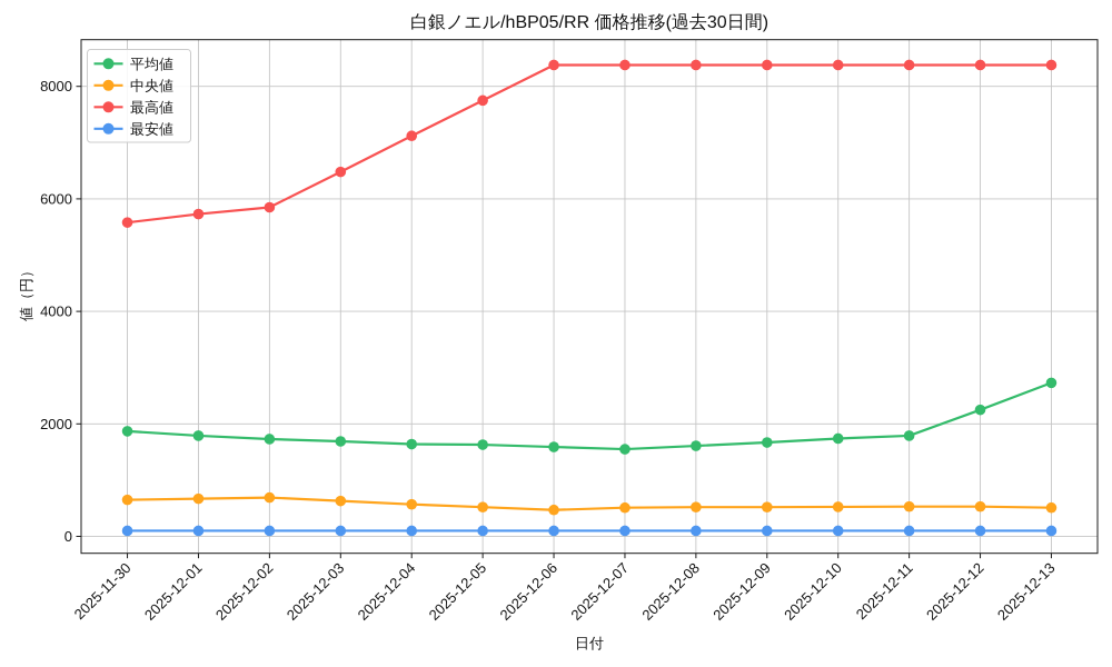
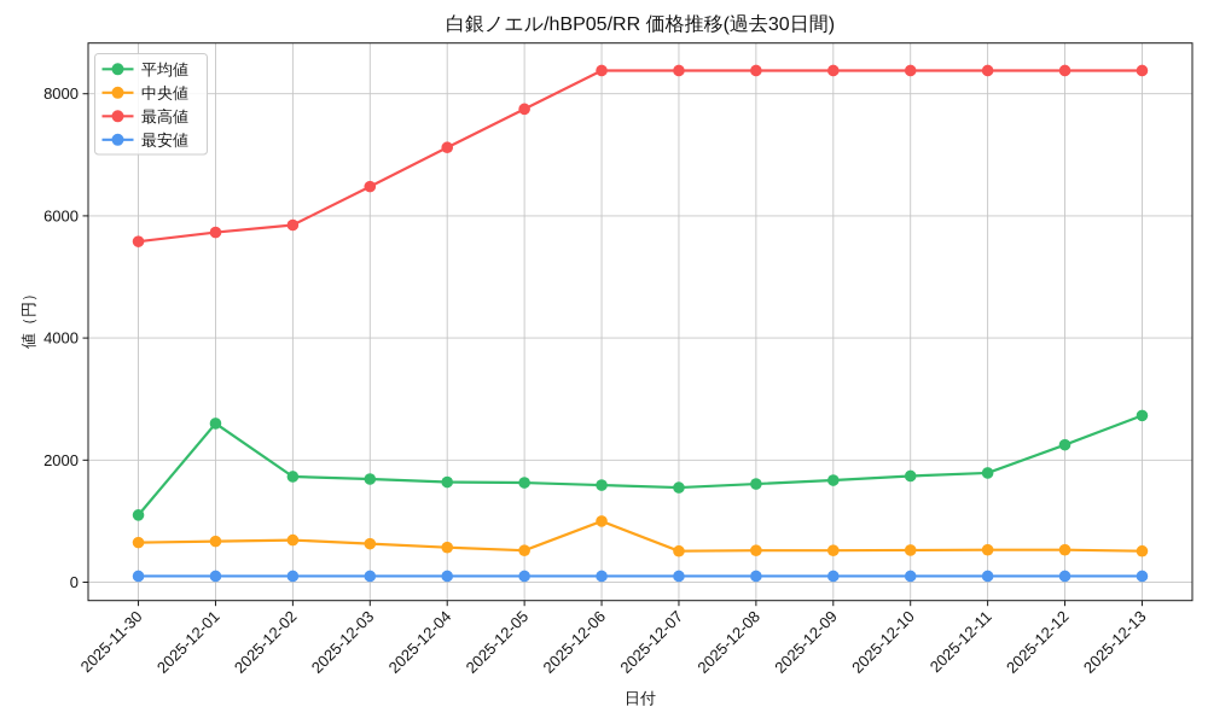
平均値/2025-11-30: 1900 -> 1100
平均値/2025-12-01: 1800 -> 2600
中央値/2025-12-06: 500 -> 1000
